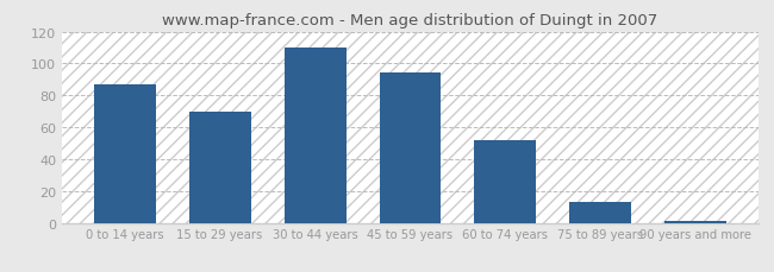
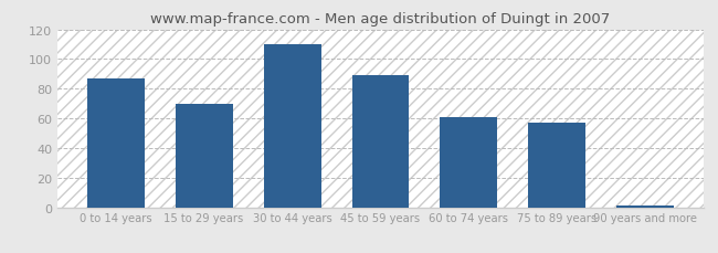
45 to 59 years: 94 -> 89
60 to 74 years: 52 -> 61
75 to 89 years: 13 -> 57
